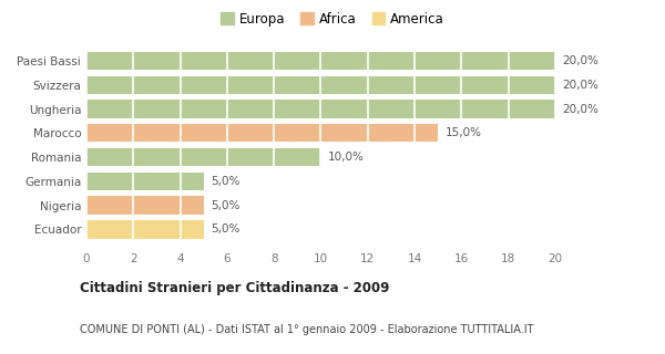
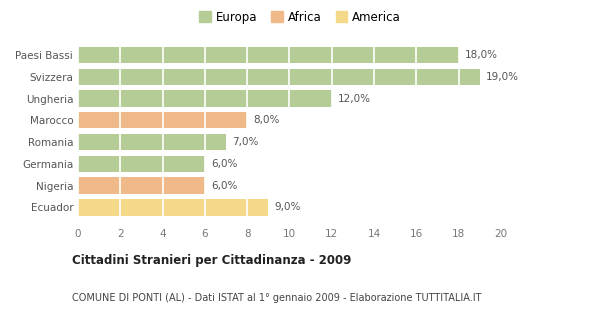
Paesi Bassi: 20,0% -> 18,0%
Svizzera: 20,0% -> 19,0%
Ungheria: 20,0% -> 12,0%
Marocco: 15,0% -> 8,0%
Romania: 10,0% -> 7,0%
Germania: 5,0% -> 6,0%
Nigeria: 5,0% -> 6,0%
Ecuador: 5,0% -> 9,0%
